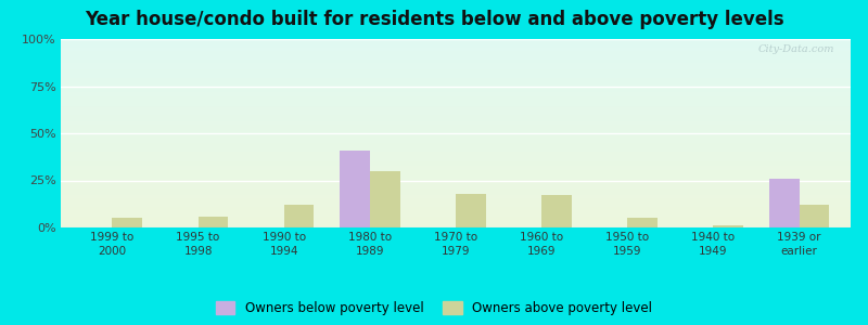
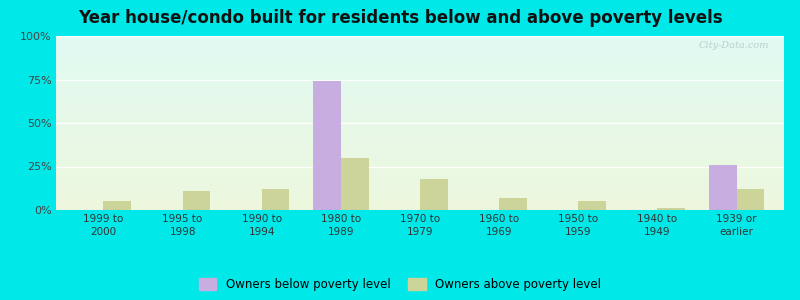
Owners above poverty level/1995 to 1998: 6% -> 11%
Owners below poverty level/1980 to 1989: 41% -> 74%
Owners above poverty level/1960 to 1969: 17% -> 7%
